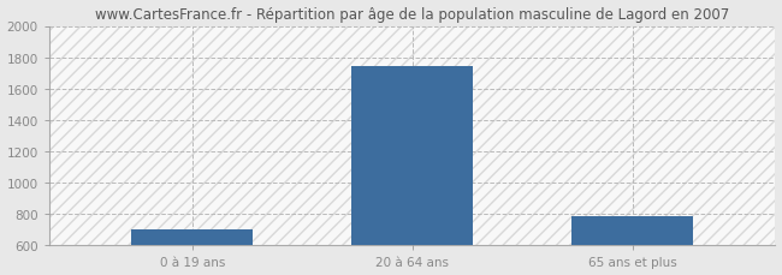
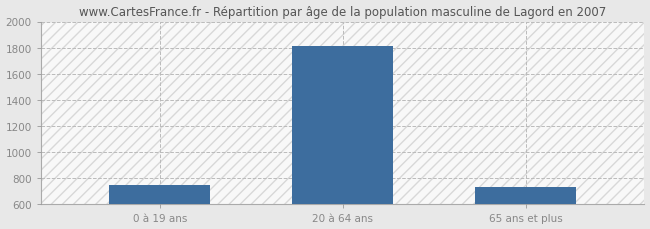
0 à 19 ans: 700 -> 750
20 à 64 ans: 1740 -> 1810
65 ans et plus: 790 -> 730
